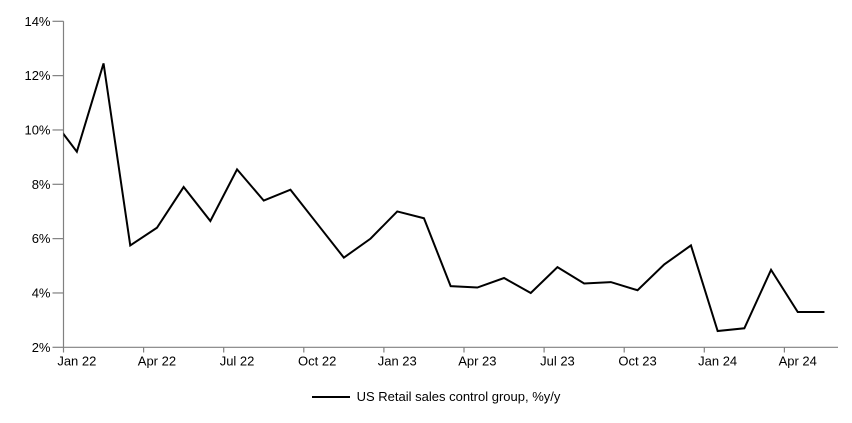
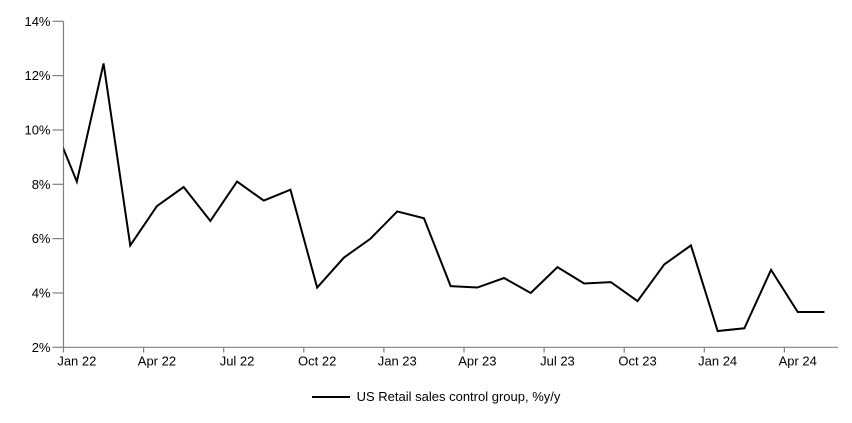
Jan 22: 9.2% -> 8.1%
Apr 22: 6.4% -> 7.2%
Jul 22: 8.6% -> 8.1%
Oct 22: 6.5% -> 4.2%
Oct 23: 4.1% -> 3.7%
